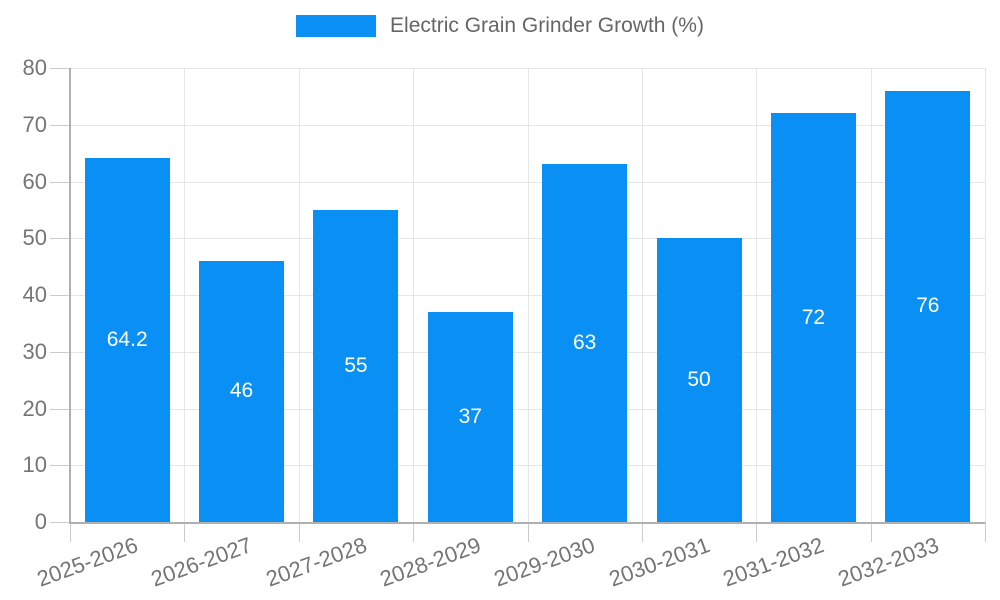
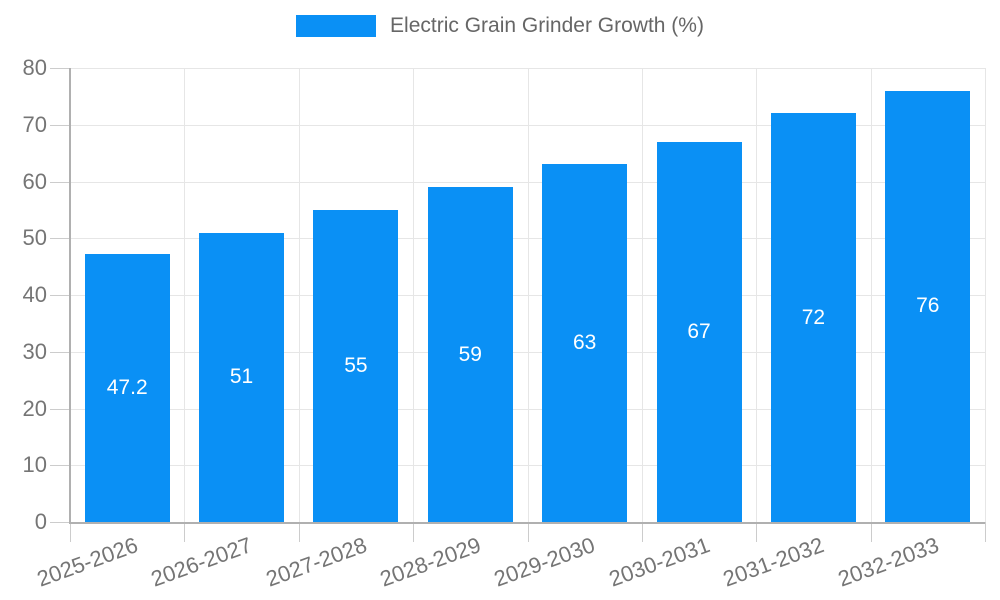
2025-2026: 64.2 -> 47.2
2026-2027: 46 -> 51
2028-2029: 37 -> 59
2030-2031: 50 -> 67
